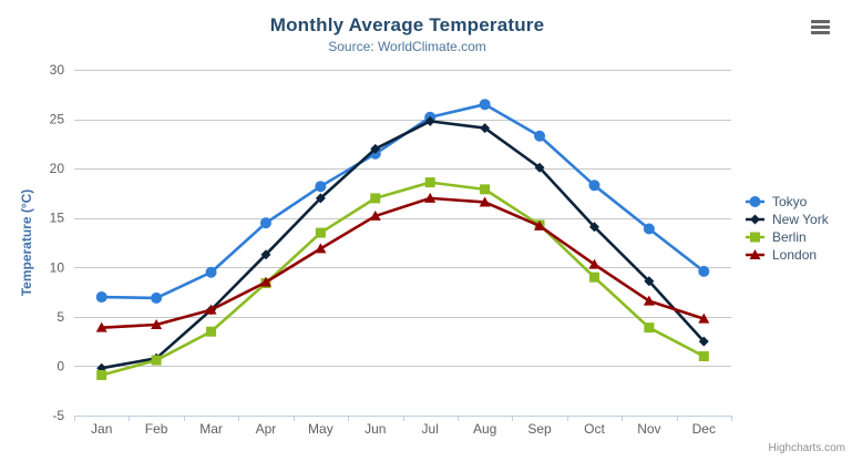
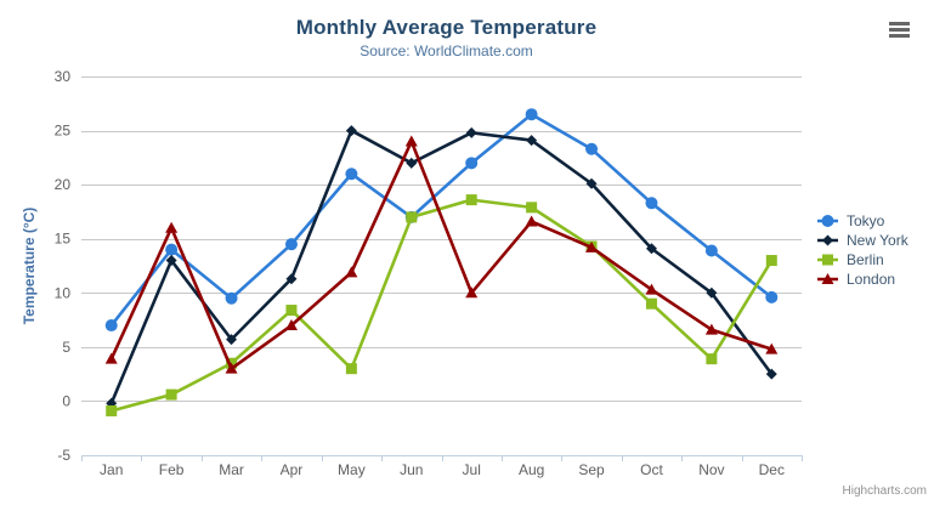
Tokyo/Feb: 7 -> 14
New York/Feb: 1 -> 13
London/Feb: 4 -> 16
London/Mar: 6 -> 3
London/Apr: 8 -> 7
Tokyo/May: 18 -> 21
New York/May: 17 -> 25
Berlin/May: 14 -> 3
Tokyo/Jun: 22 -> 17
London/Jun: 15 -> 24
Tokyo/Jul: 25 -> 22
London/Jul: 17 -> 10
New York/Nov: 9 -> 10
Berlin/Dec: 1 -> 13
